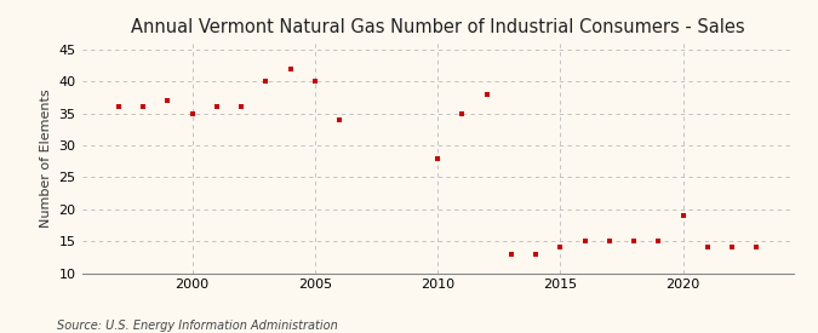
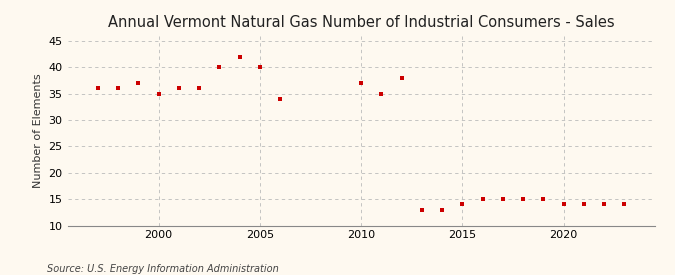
2010: 28 -> 37
2020: 19 -> 14
